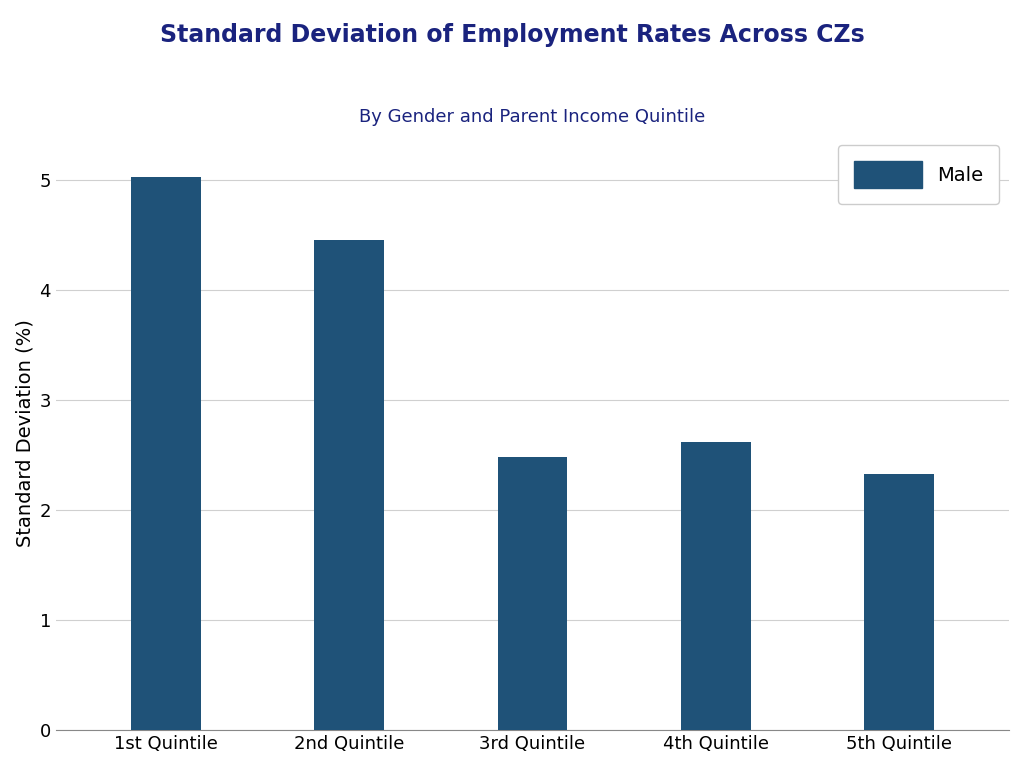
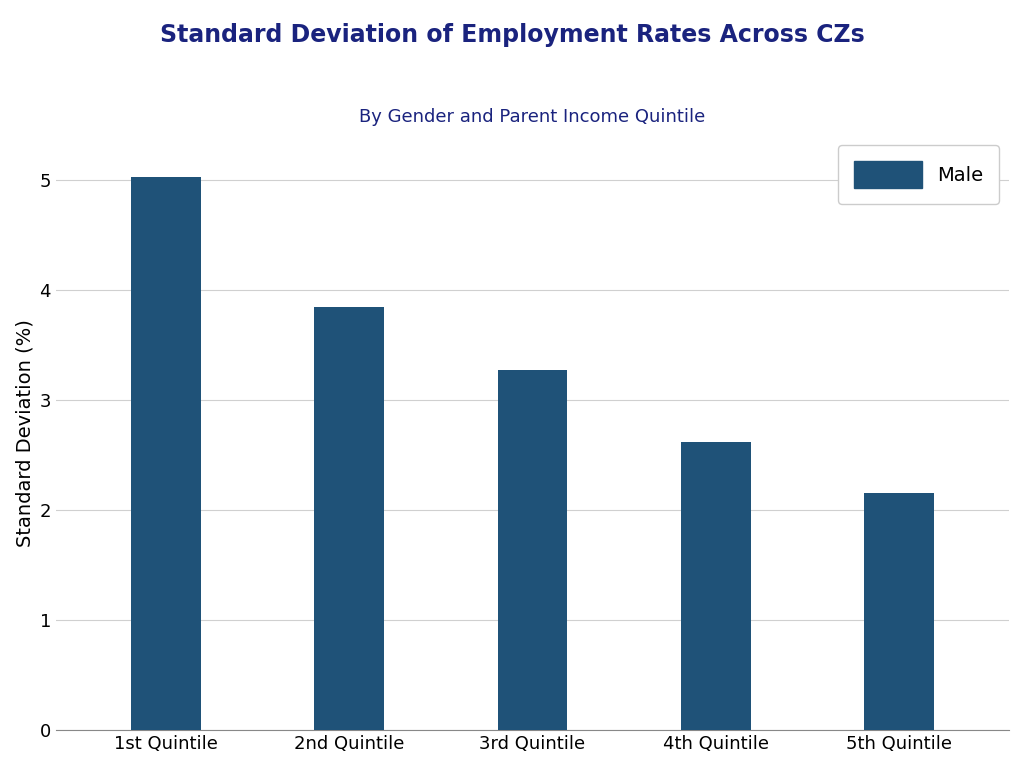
2nd Quintile: 4.45 -> 3.84
3rd Quintile: 2.48 -> 3.27
5th Quintile: 2.33 -> 2.15
